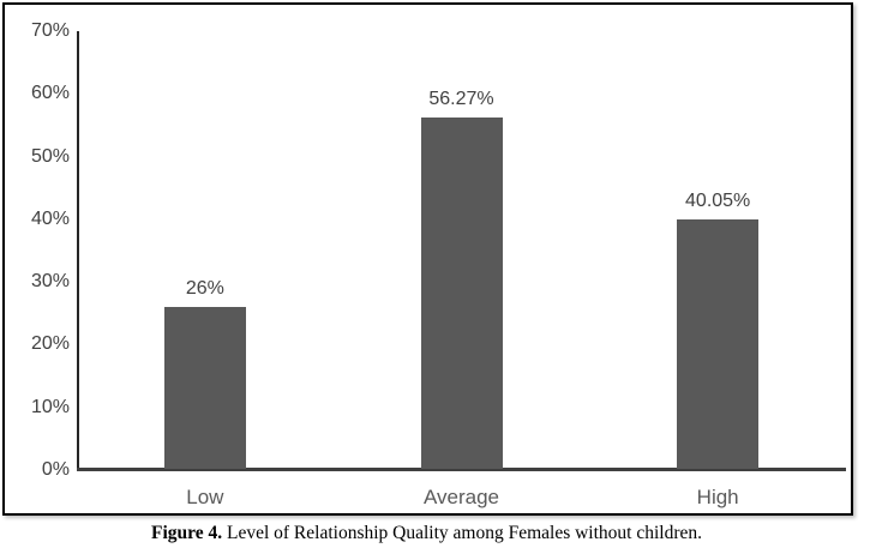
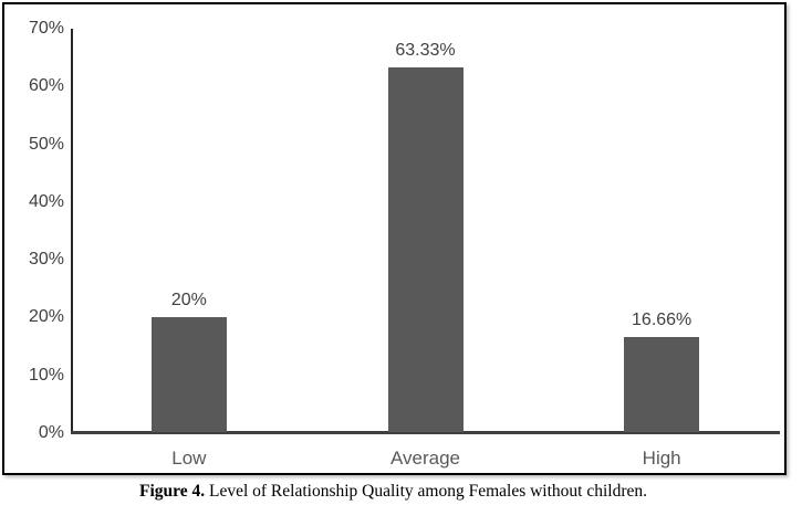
Low: 26% -> 20%
Average: 56.27% -> 63.33%
High: 40.05% -> 16.66%
